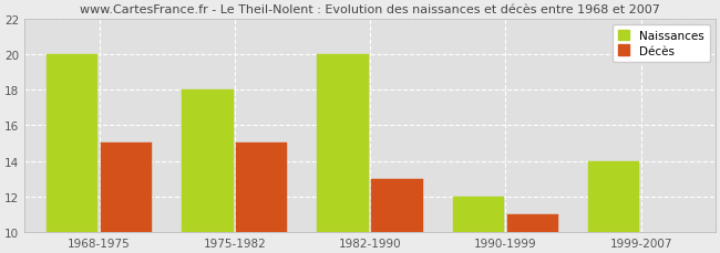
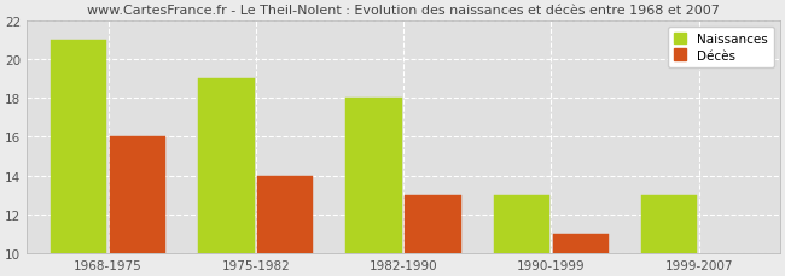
Naissances/1968-1975: 20 -> 21
Décès/1968-1975: 15 -> 16
Naissances/1975-1982: 18 -> 19
Décès/1975-1982: 15 -> 14
Naissances/1982-1990: 20 -> 18
Naissances/1990-1999: 12 -> 13
Naissances/1999-2007: 14 -> 13
